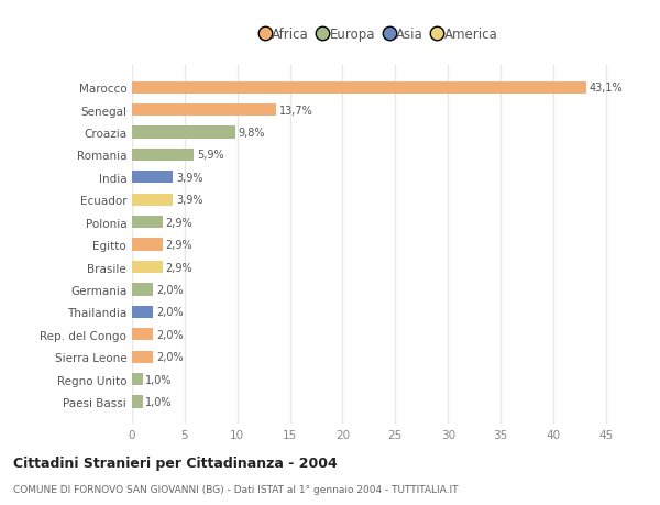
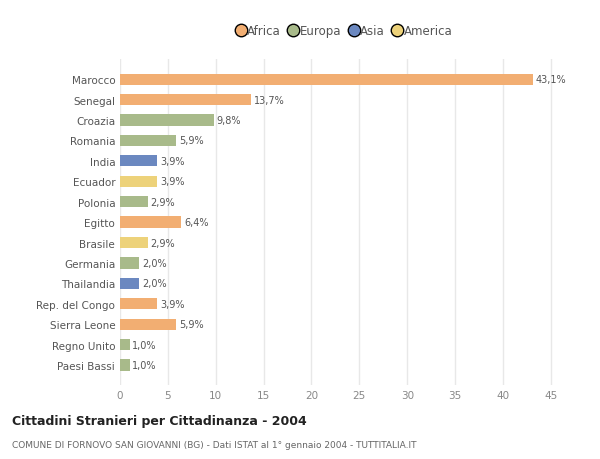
Egitto: 2,9% -> 6,4%
Rep. del Congo: 2,0% -> 3,9%
Sierra Leone: 2,0% -> 5,9%
